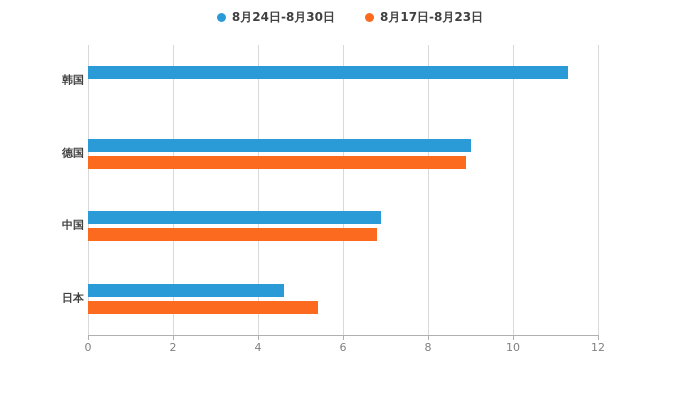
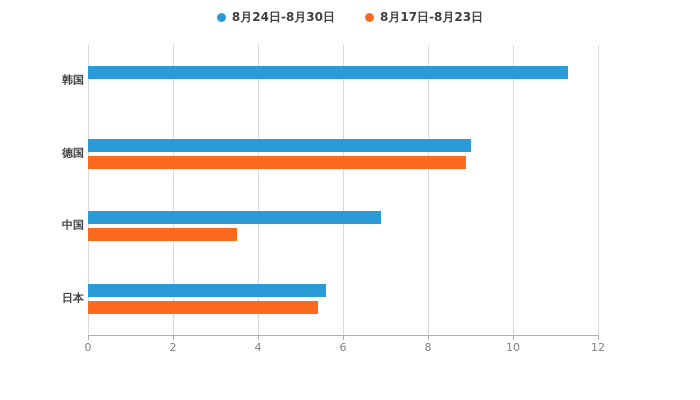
8月17日-8月23日/中国: 6.8 -> 3.5
8月24日-8月30日/日本: 4.6 -> 5.6
